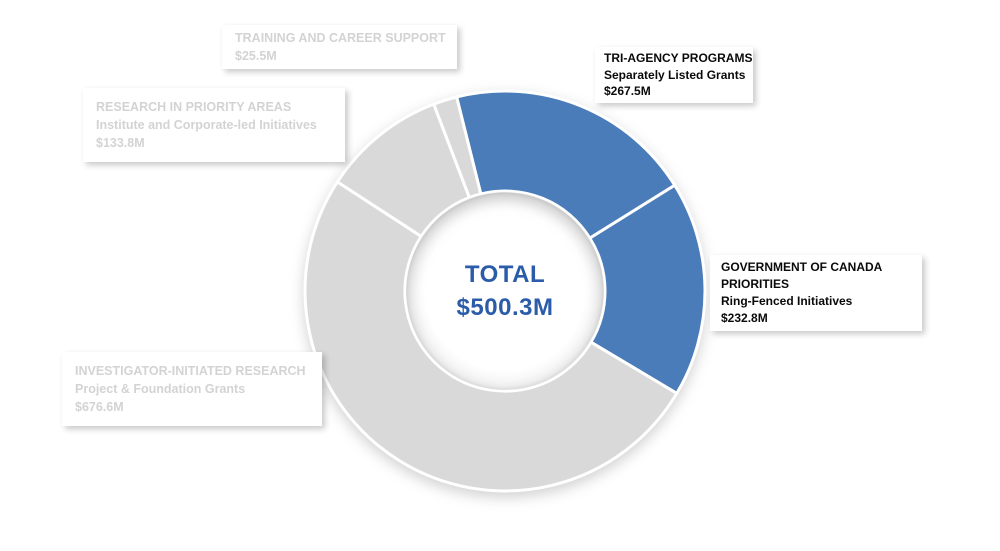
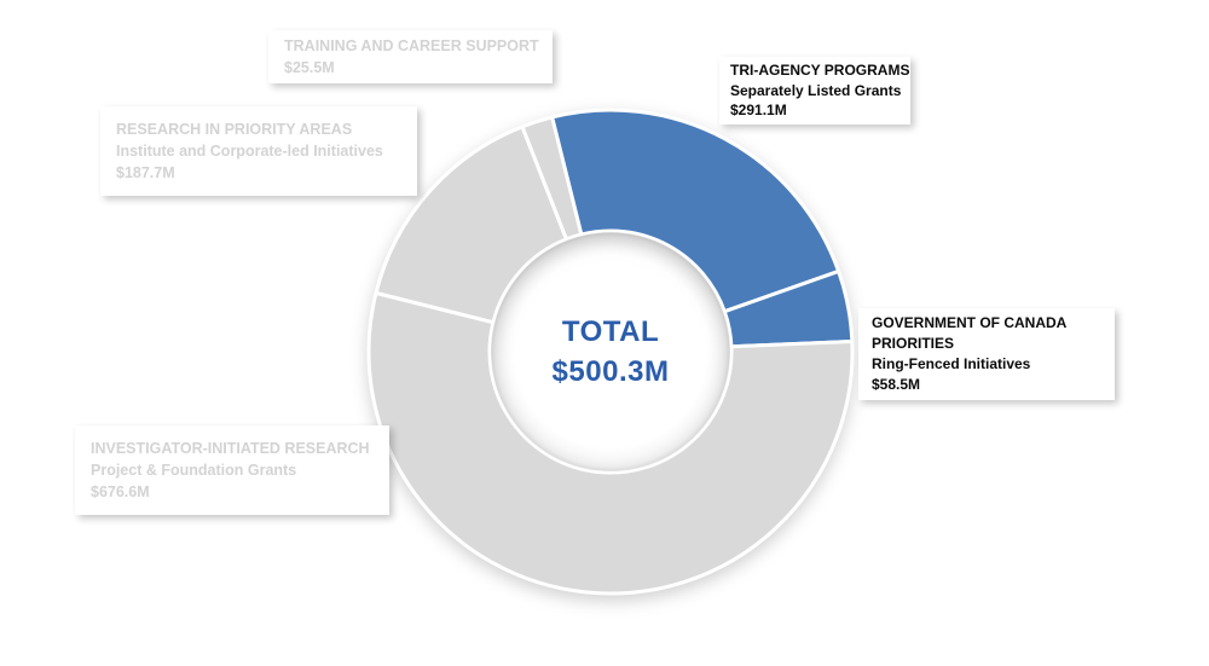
TRI-AGENCY PROGRAMS: $267.5M -> $291.1M
GOVERNMENT OF CANADA PRIORITIES: $232.8M -> $58.5M
RESEARCH IN PRIORITY AREAS: $133.8M -> $187.7M
